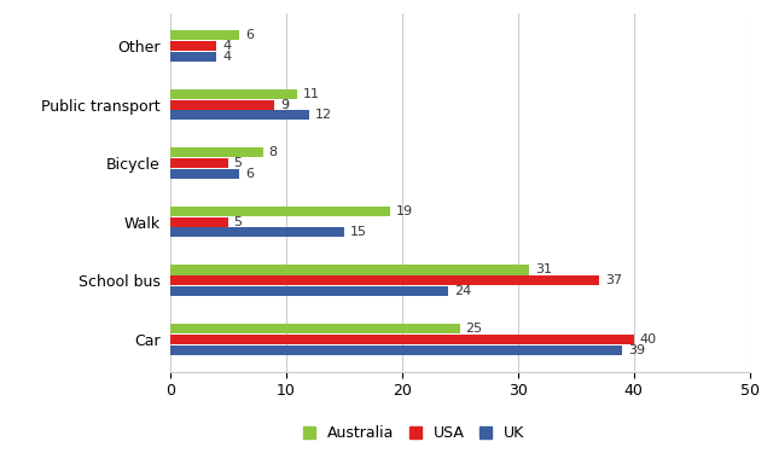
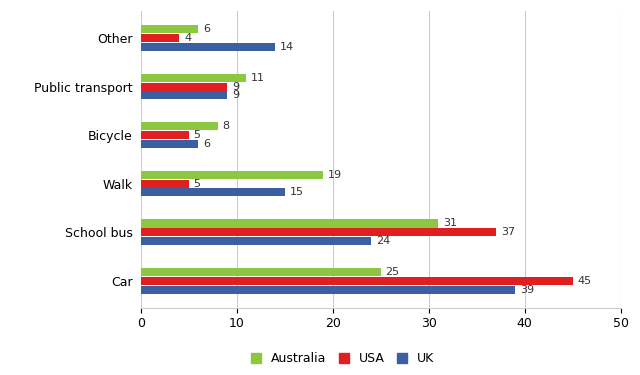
UK/Other: 4 -> 14
UK/Public transport: 12 -> 9
USA/Car: 40 -> 45
